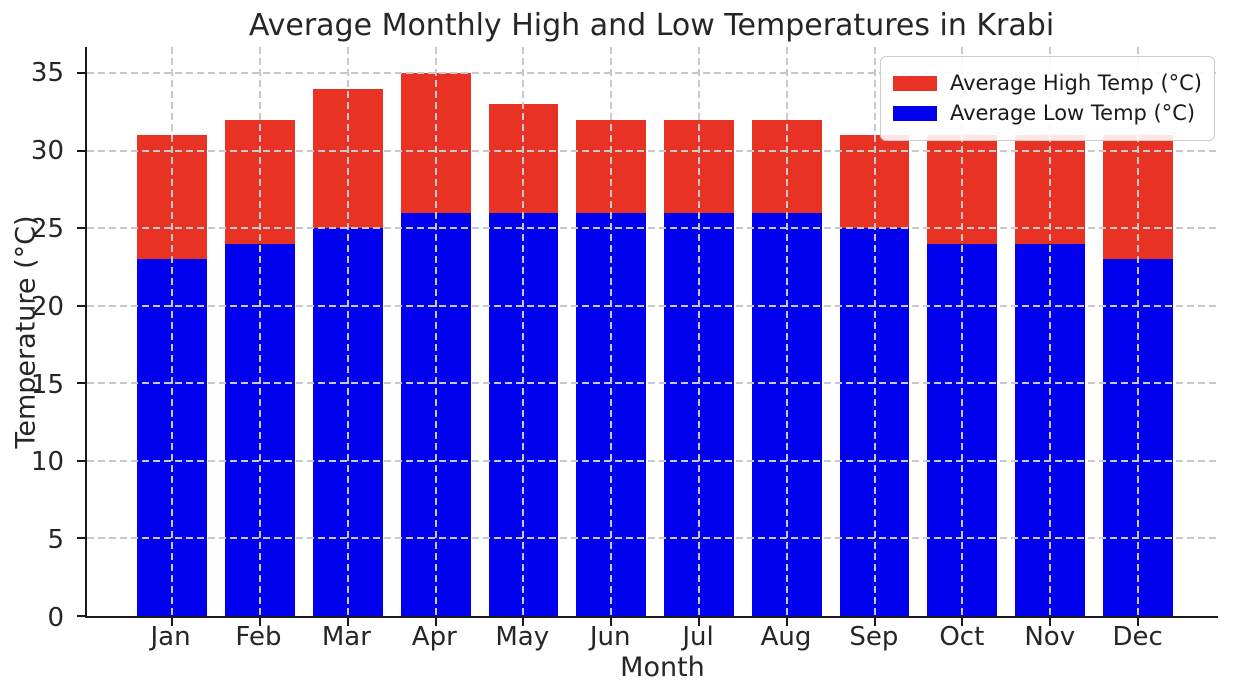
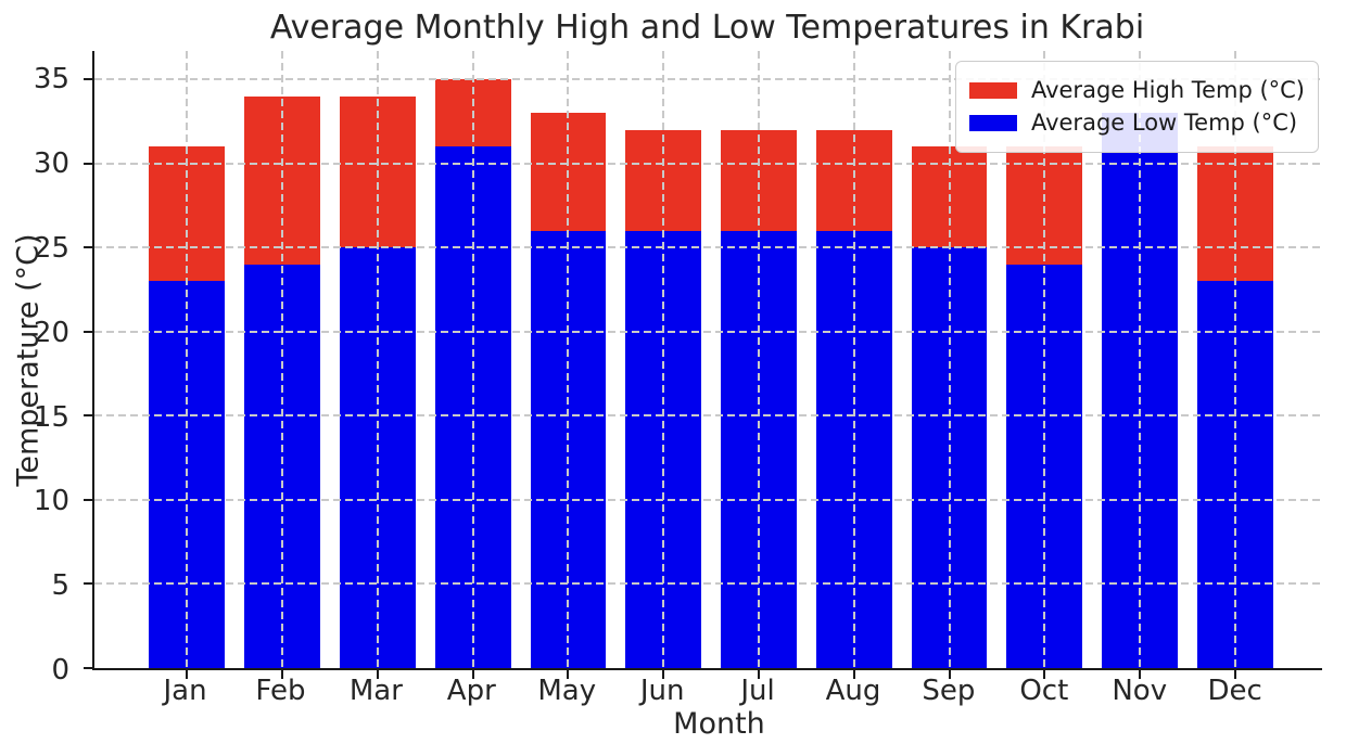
Average High Temp (°C)/Feb: 32 -> 34
Average Low Temp (°C)/Apr: 26 -> 31
Average Low Temp (°C)/Nov: 24 -> 33
